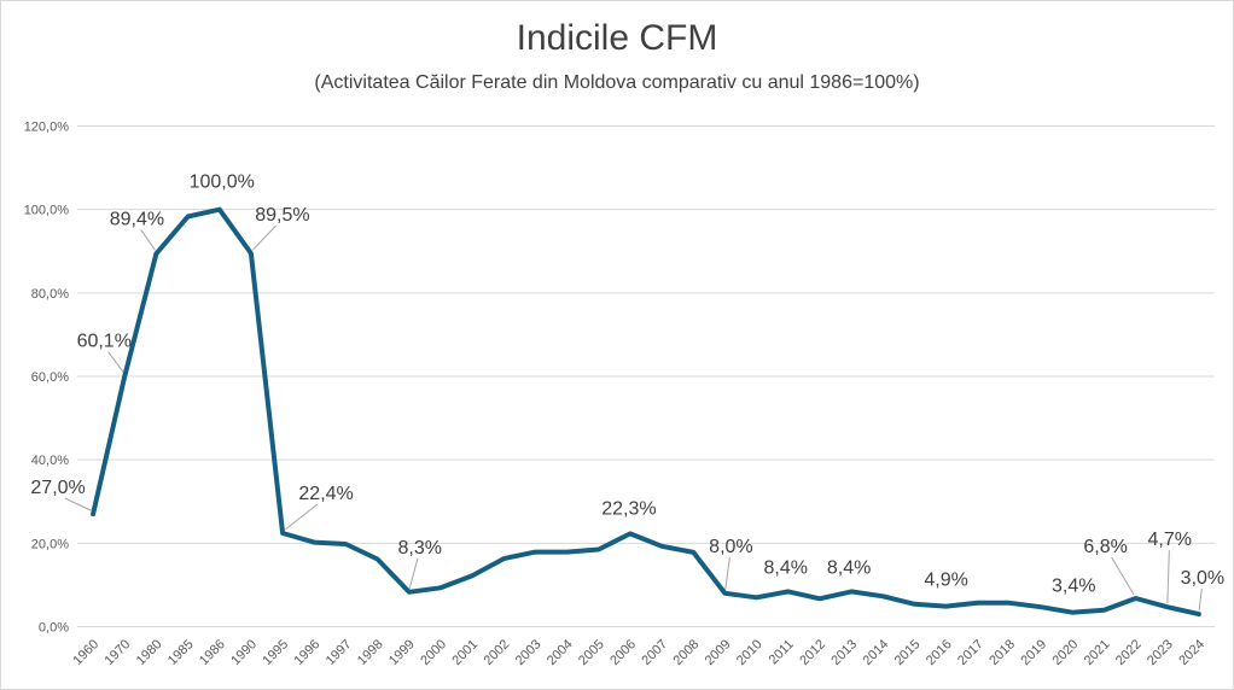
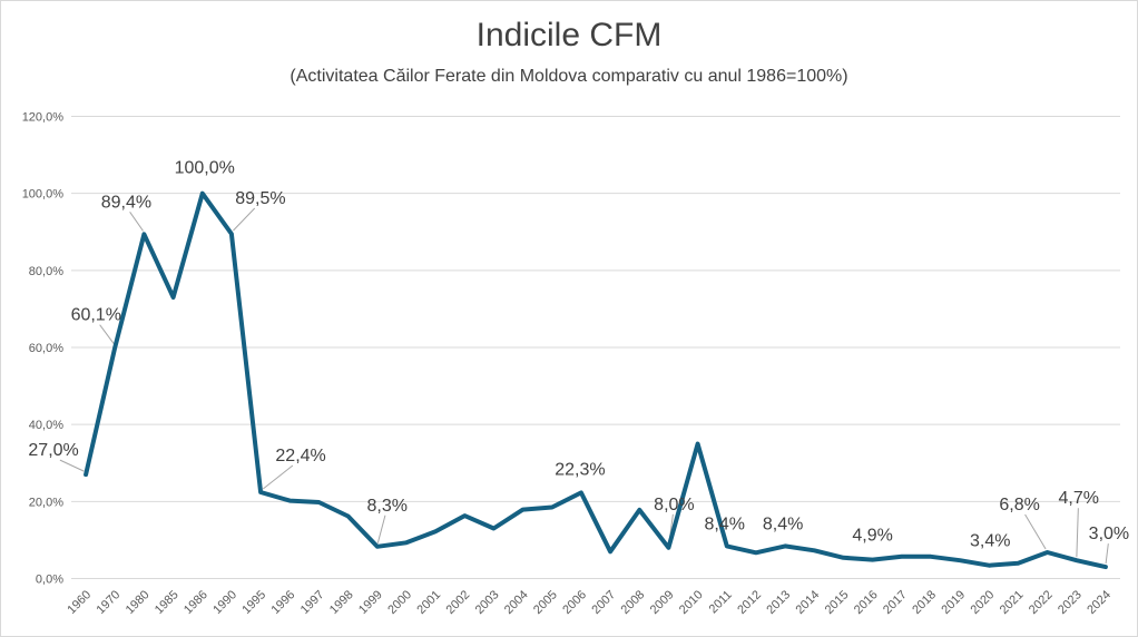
1985: 98% -> 73%
2003: 18% -> 13%
2007: 19% -> 7%
2010: 7% -> 35%
